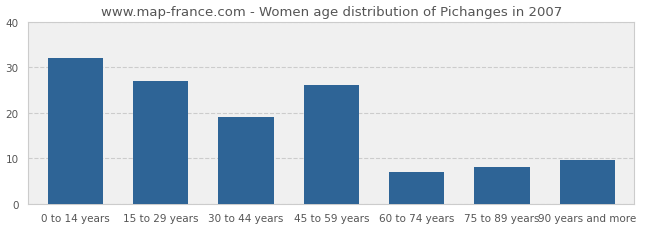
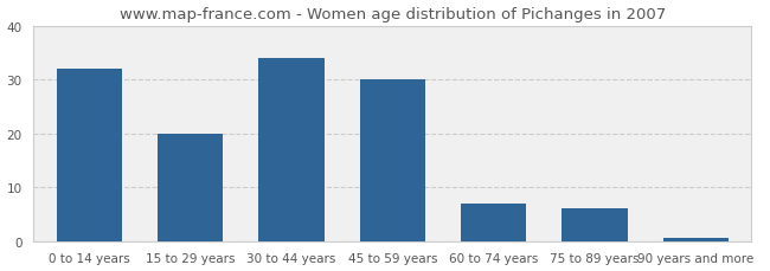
15 to 29 years: 27.0 -> 20.0
30 to 44 years: 19.0 -> 34.0
45 to 59 years: 26.0 -> 30.0
75 to 89 years: 8.0 -> 6.0
90 years and more: 9.5 -> 0.5
